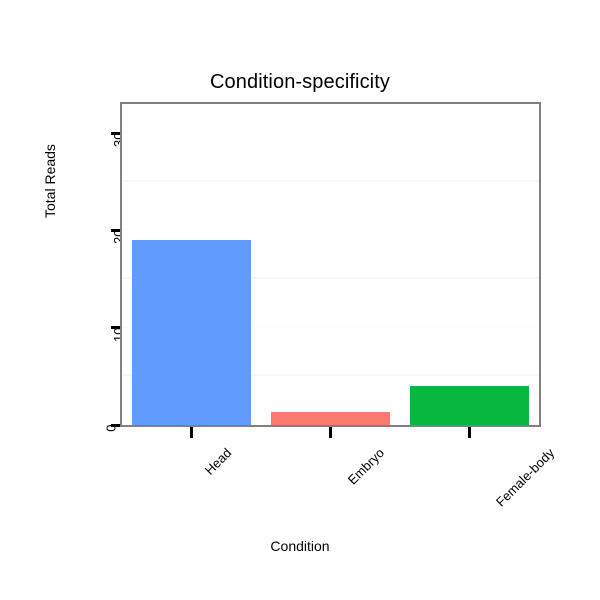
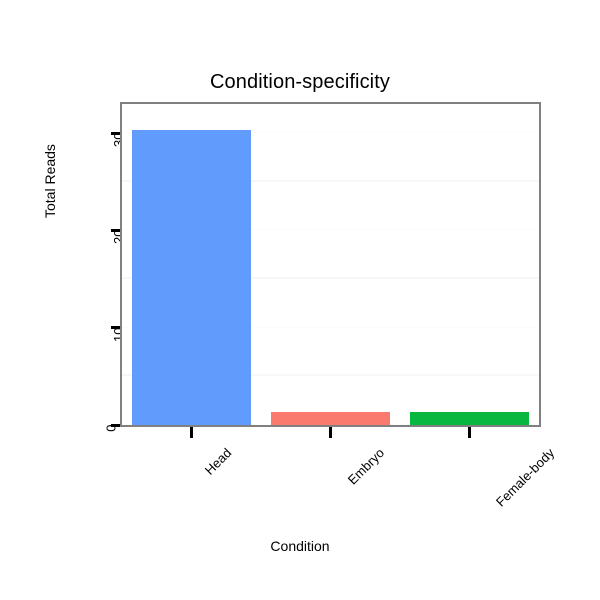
Head: 19 -> 30
Female-body: 4 -> 1
